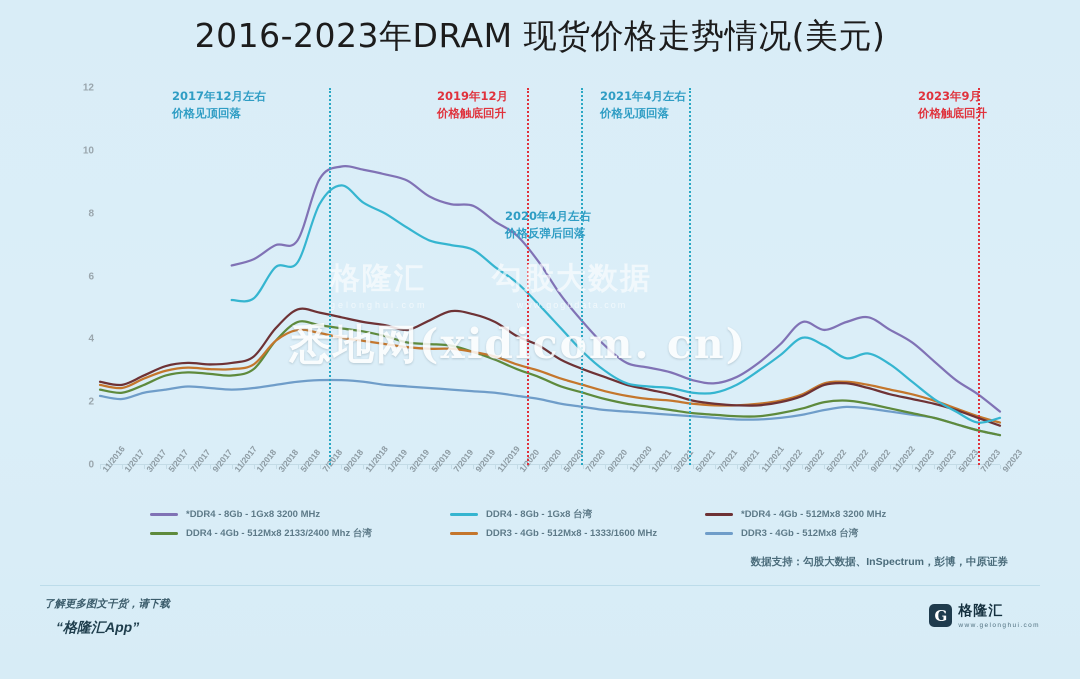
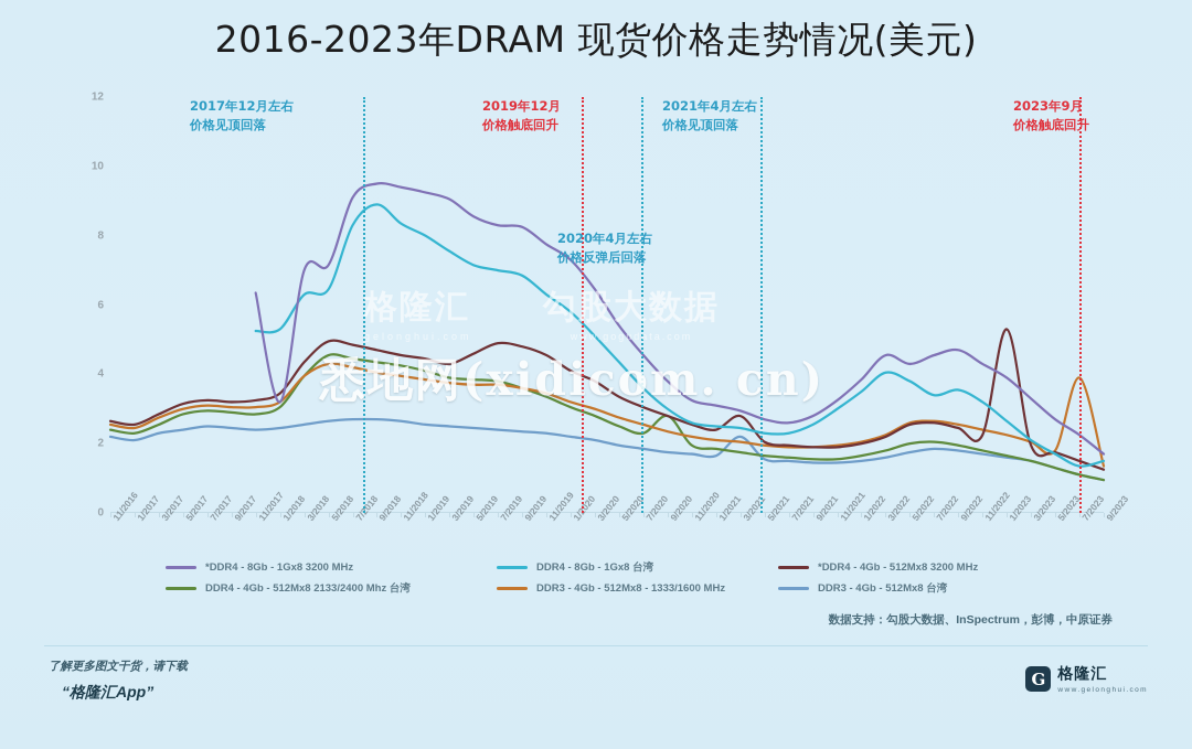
*DDR4 - 8Gb - 1Gx8 3200 MHz/1/2018: 6.5 -> 3.2
DDR4 - 4Gb - 512Mx8 2133/2400 Mhz 台湾/9/2020: 2.1 -> 2.8
*DDR4 - 4Gb - 512Mx8 3200 MHz/3/2021: 2.2 -> 2.8
DDR3 - 4Gb - 512Mx8 台湾/3/2021: 1.6 -> 2.2
*DDR4 - 4Gb - 512Mx8 3200 MHz/1/2023: 2.1 -> 5.3
DDR3 - 4Gb - 512Mx8 - 1333/1600 MHz/7/2023: 1.6 -> 3.9
